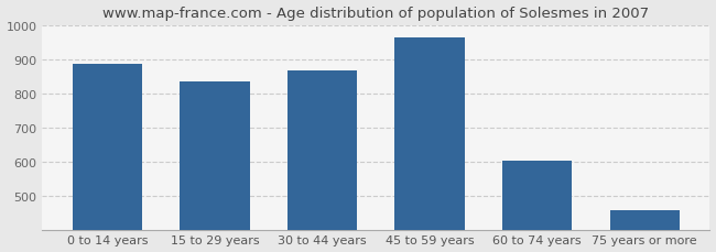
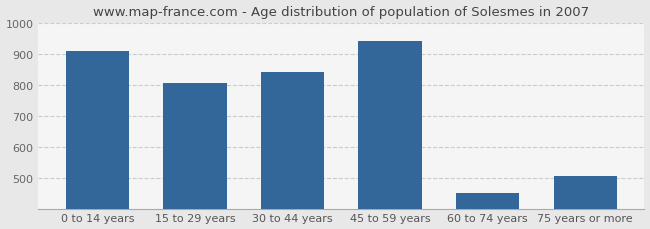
0 to 14 years: 885 -> 910
15 to 29 years: 835 -> 805
30 to 44 years: 868 -> 840
45 to 59 years: 963 -> 940
60 to 74 years: 603 -> 450
75 years or more: 458 -> 505
